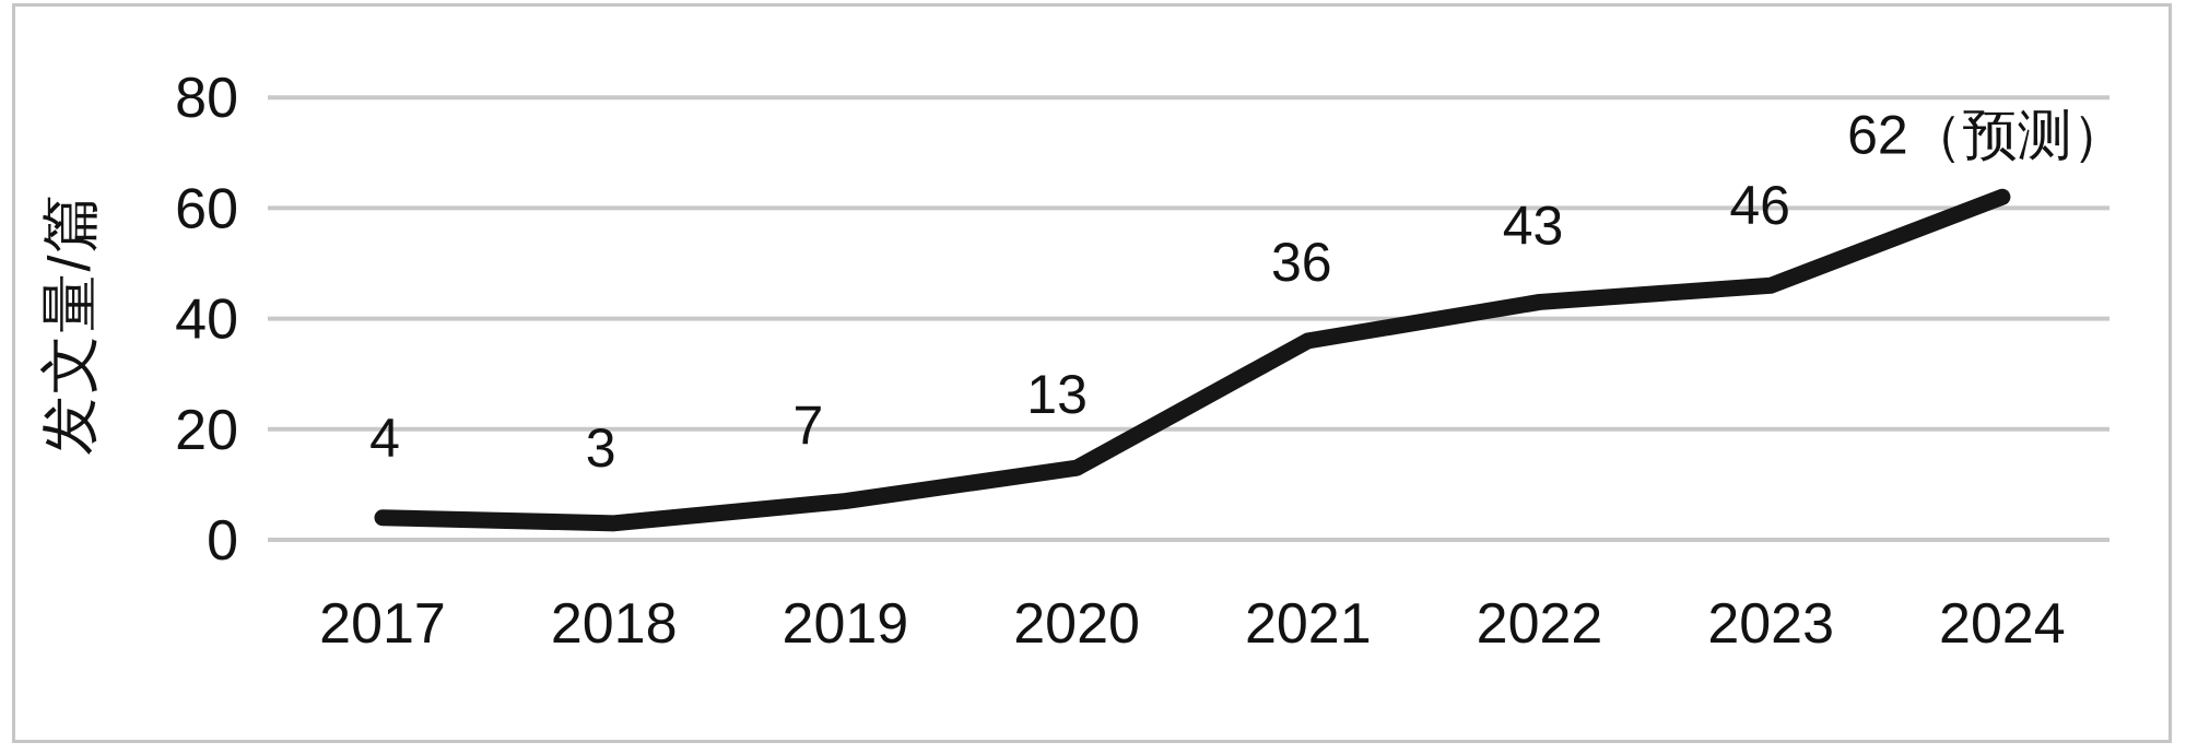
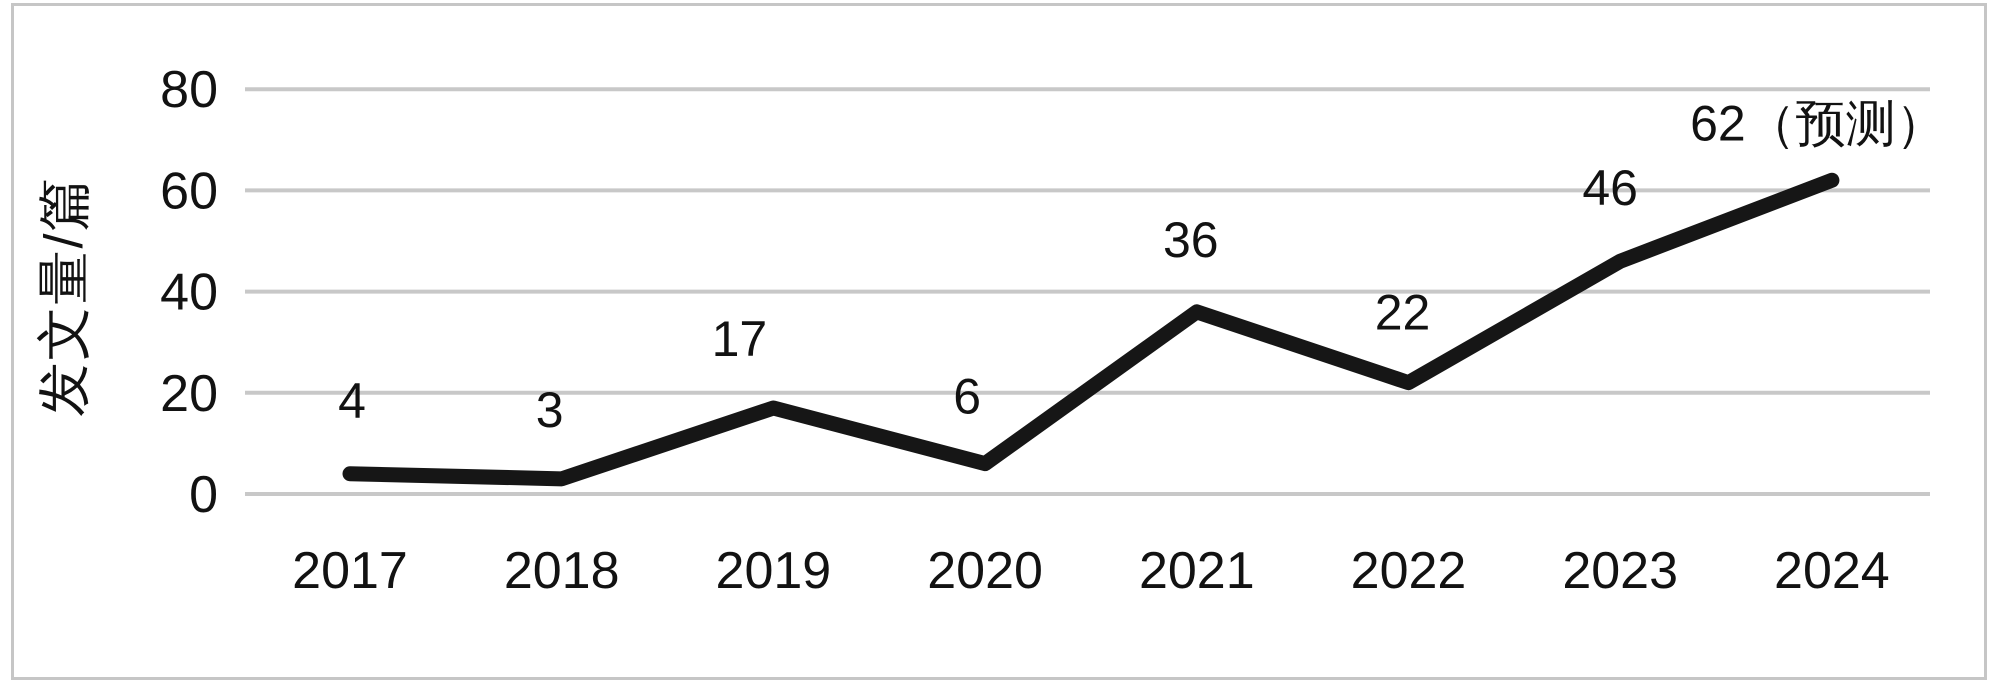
2019: 7 -> 17
2020: 13 -> 6
2022: 43 -> 22
